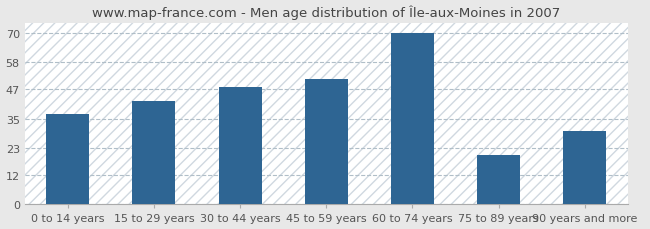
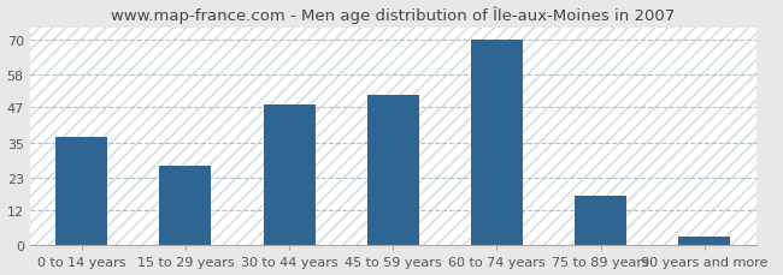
15 to 29 years: 42 -> 27
75 to 89 years: 20 -> 17
90 years and more: 30 -> 3
